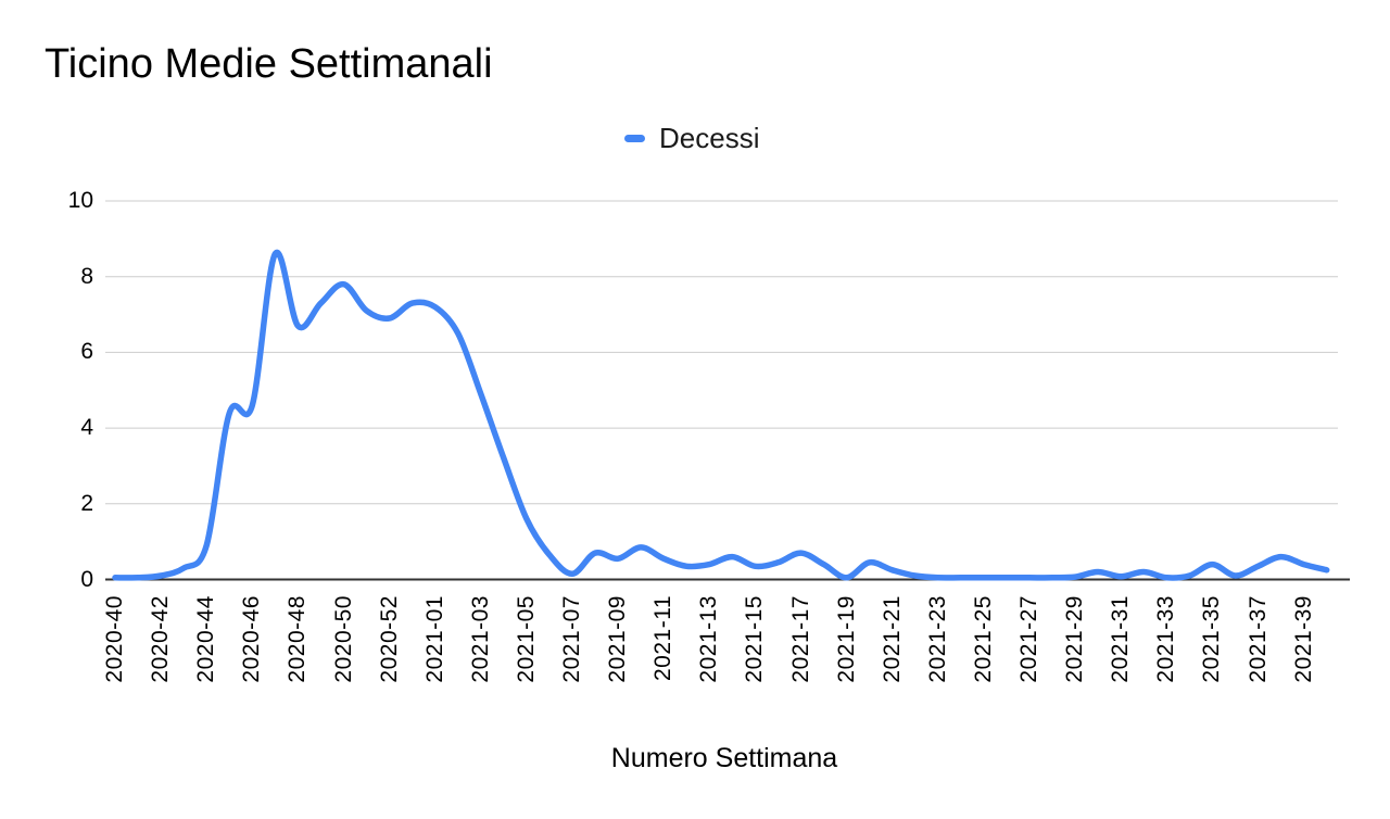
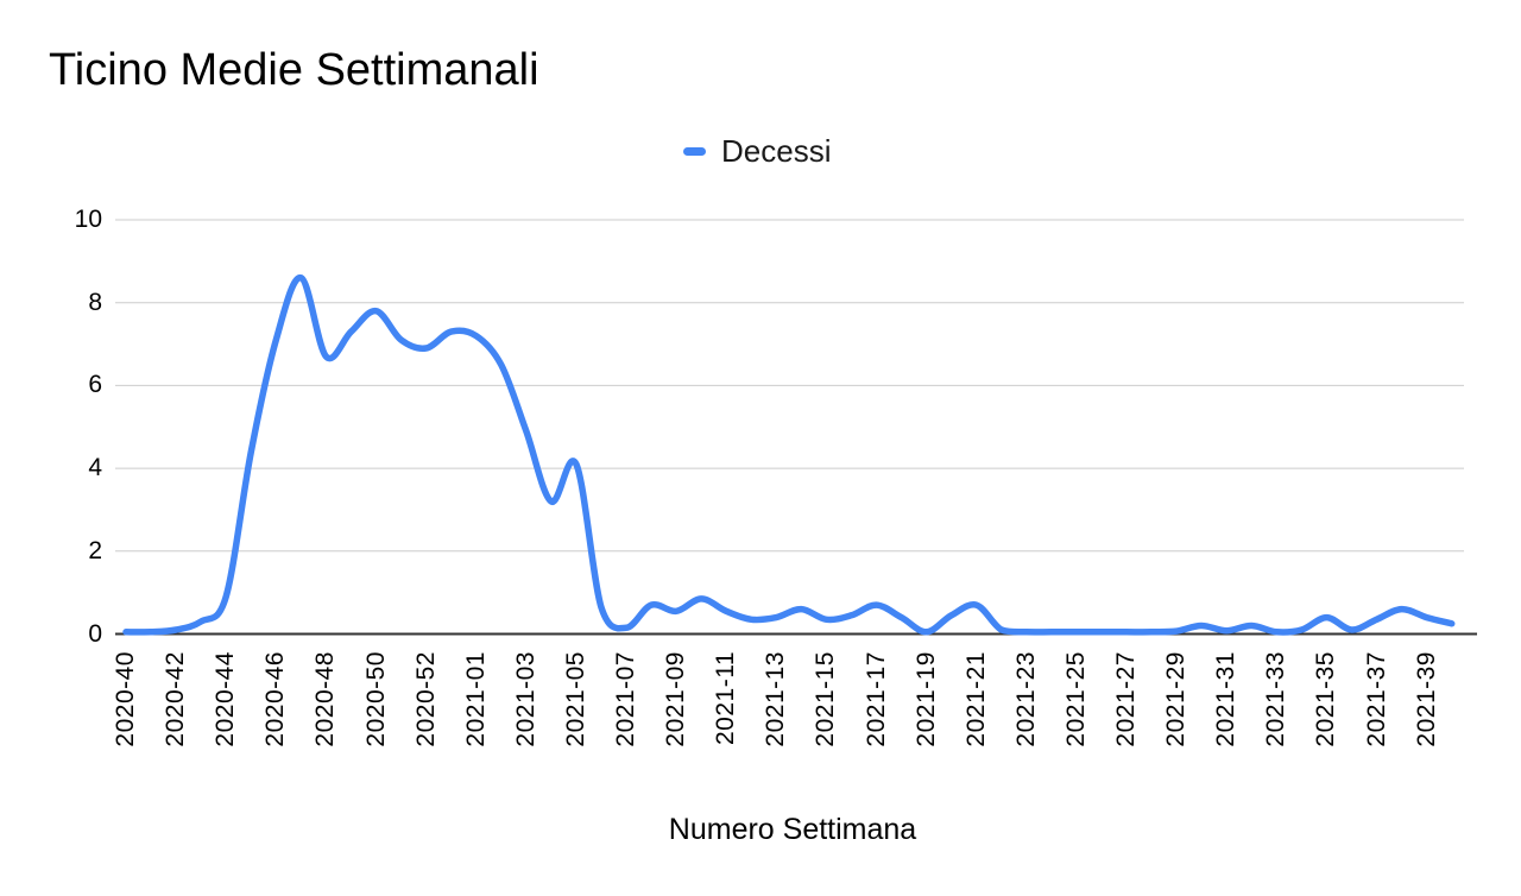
2020-46: 4.6 -> 7.1
2021-05: 1.6 -> 4.1
2021-21: 0.2 -> 0.7
